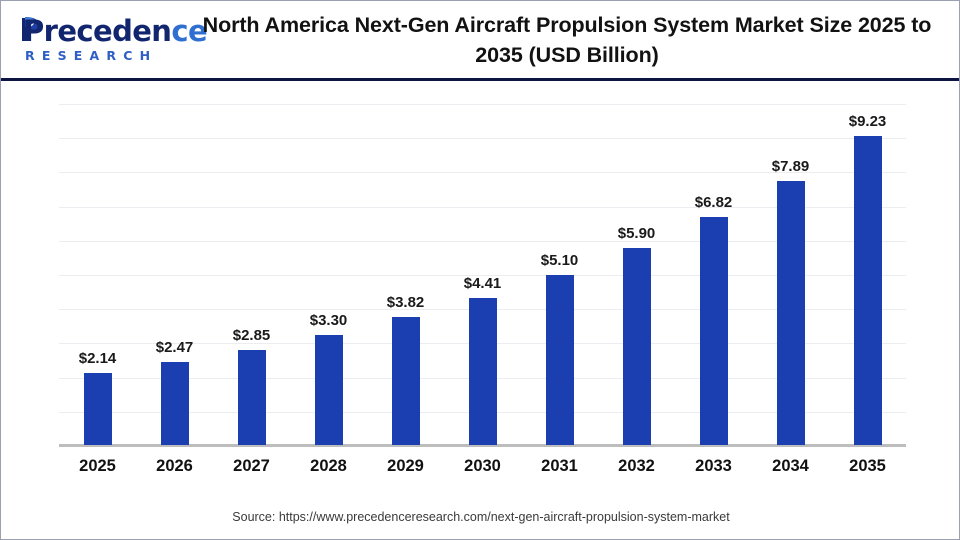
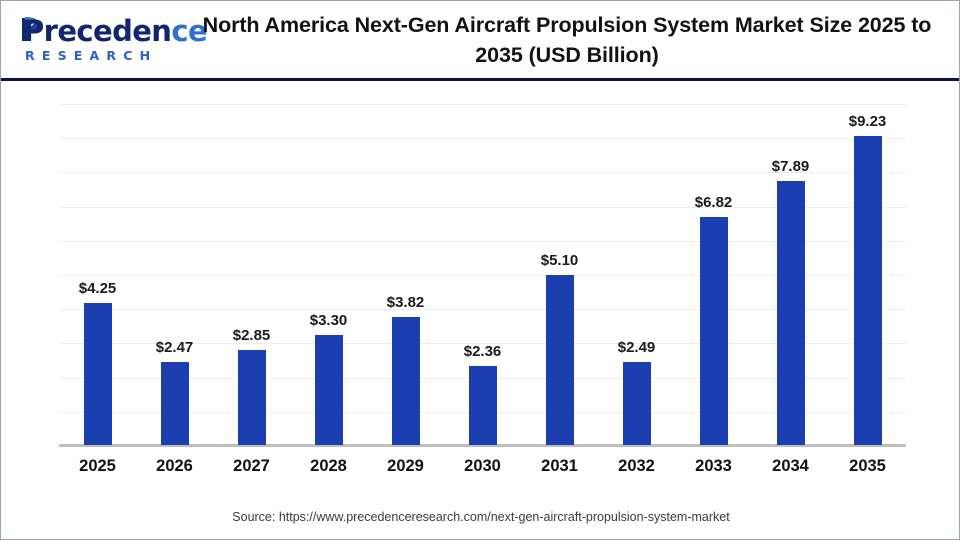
2025: $2.14 -> $4.25
2030: $4.41 -> $2.36
2032: $5.90 -> $2.49
